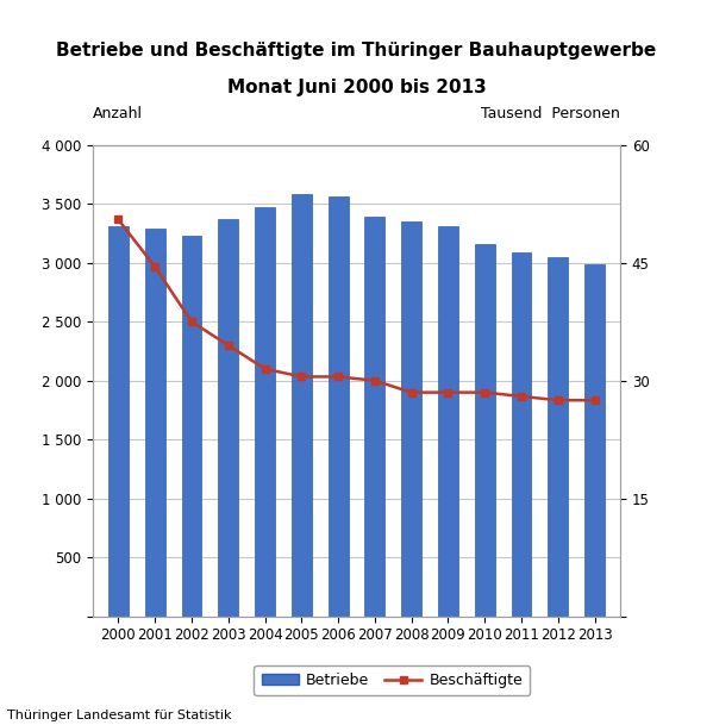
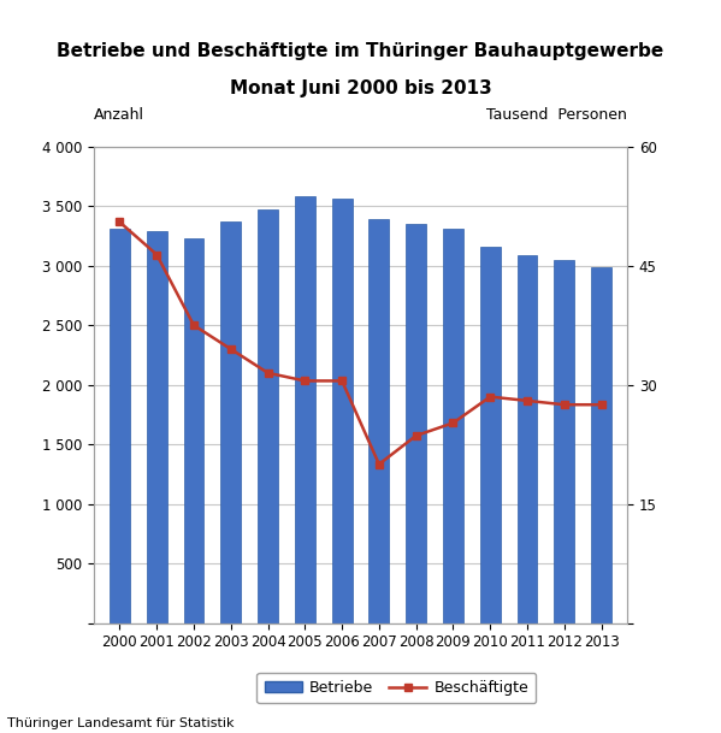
Beschäftigte/2001: 44.5 -> 46.4
Beschäftigte/2007: 30.0 -> 20.0
Beschäftigte/2008: 28.5 -> 23.6
Beschäftigte/2009: 28.5 -> 25.2
